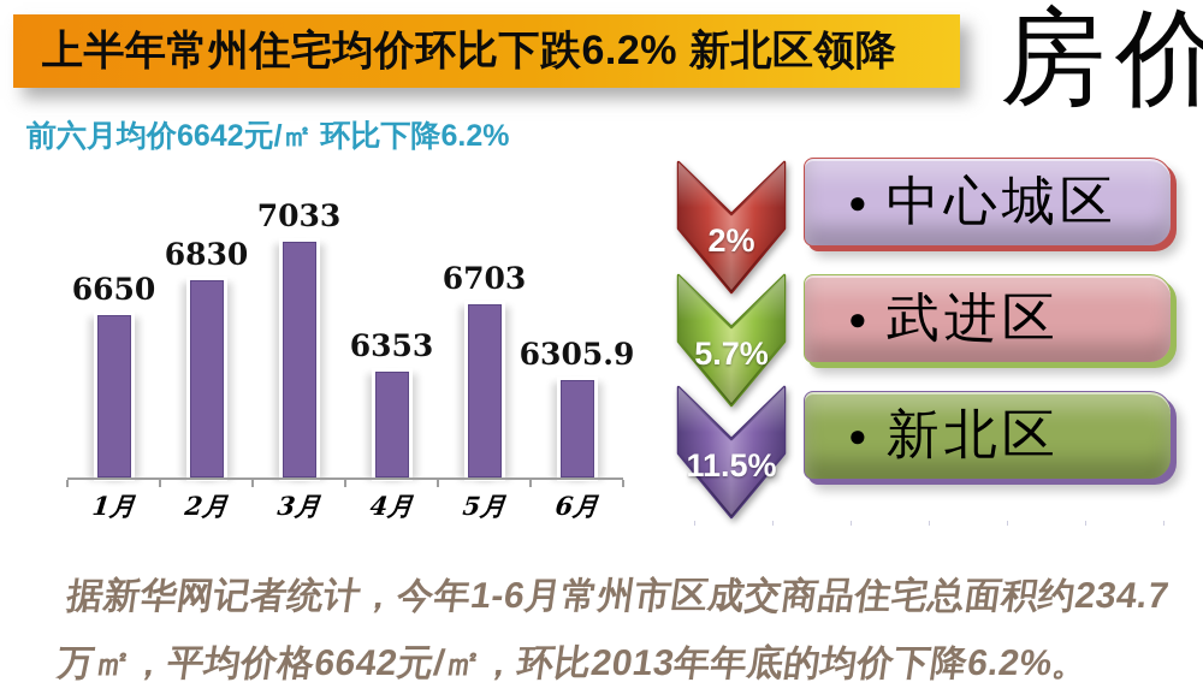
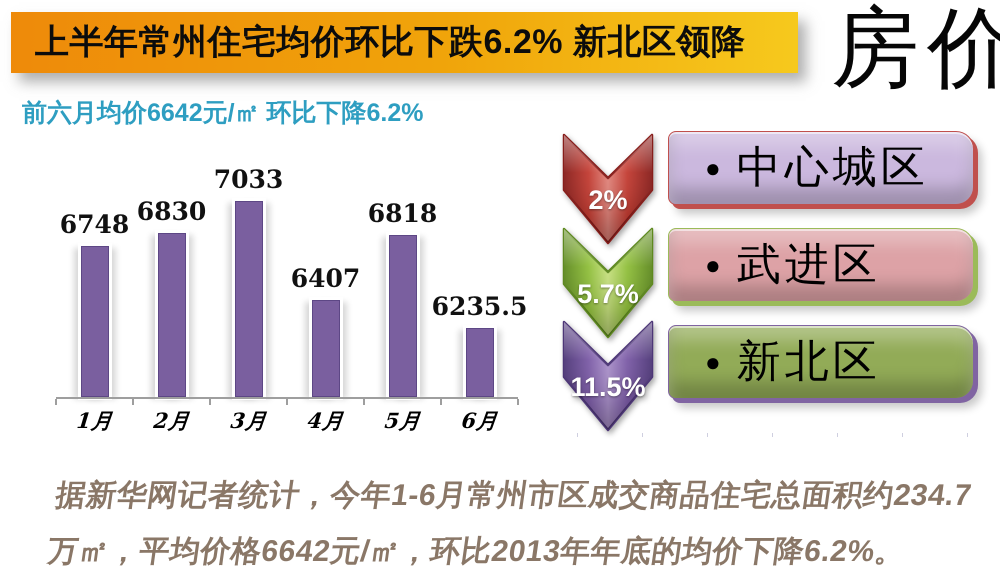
1月: 6650 -> 6748
4月: 6353 -> 6407
5月: 6703 -> 6818
6月: 6305.9 -> 6235.5
